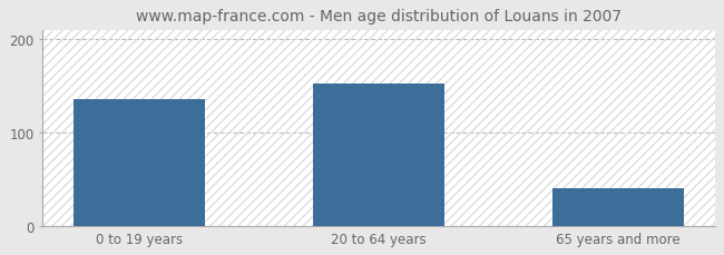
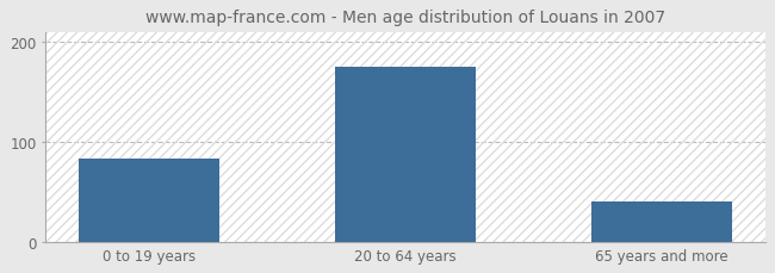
0 to 19 years: 136 -> 83
20 to 64 years: 152 -> 175
